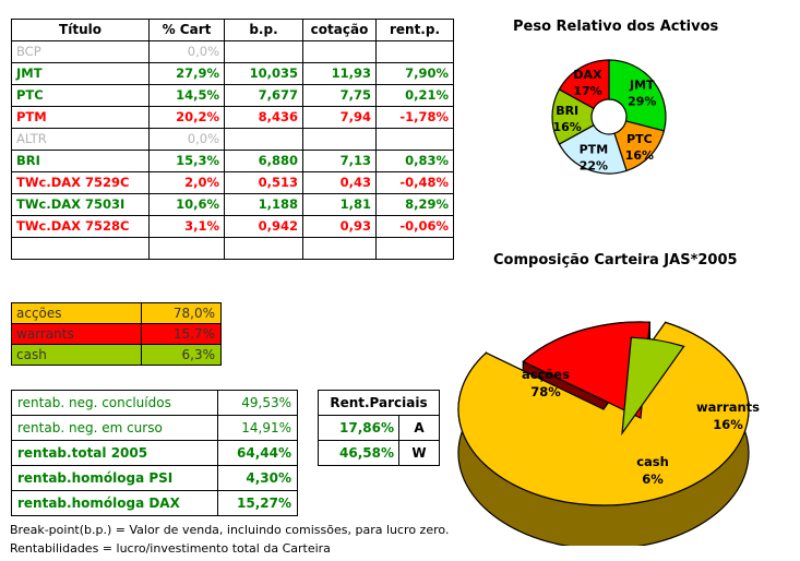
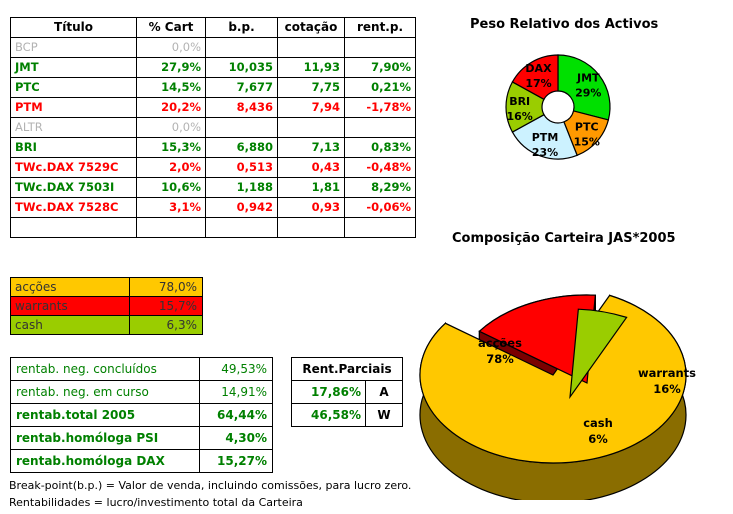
Peso Relativo dos Activos/PTC: 16% -> 15%
Peso Relativo dos Activos/PTM: 22% -> 23%
